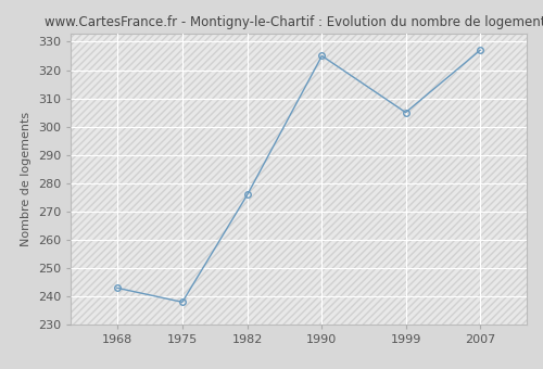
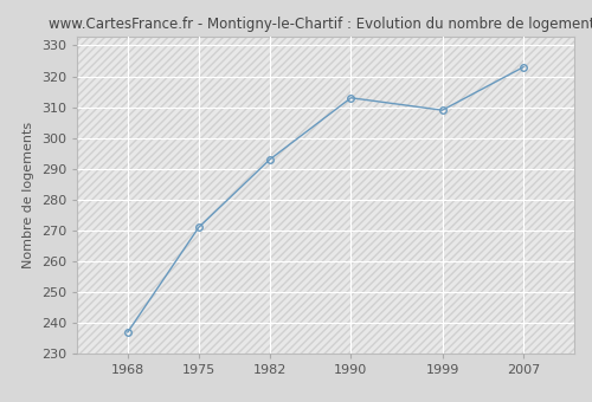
1968: 243 -> 237
1975: 238 -> 271
1982: 276 -> 293
1990: 325 -> 313
1999: 305 -> 309
2007: 327 -> 323
